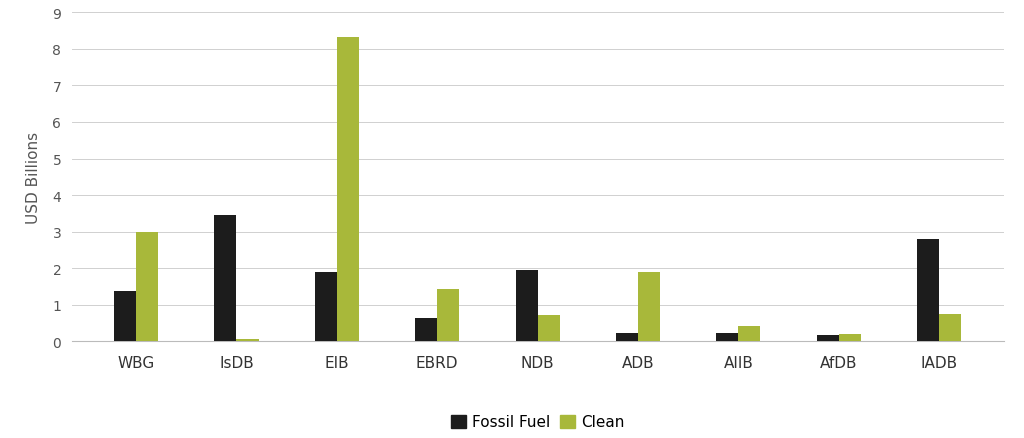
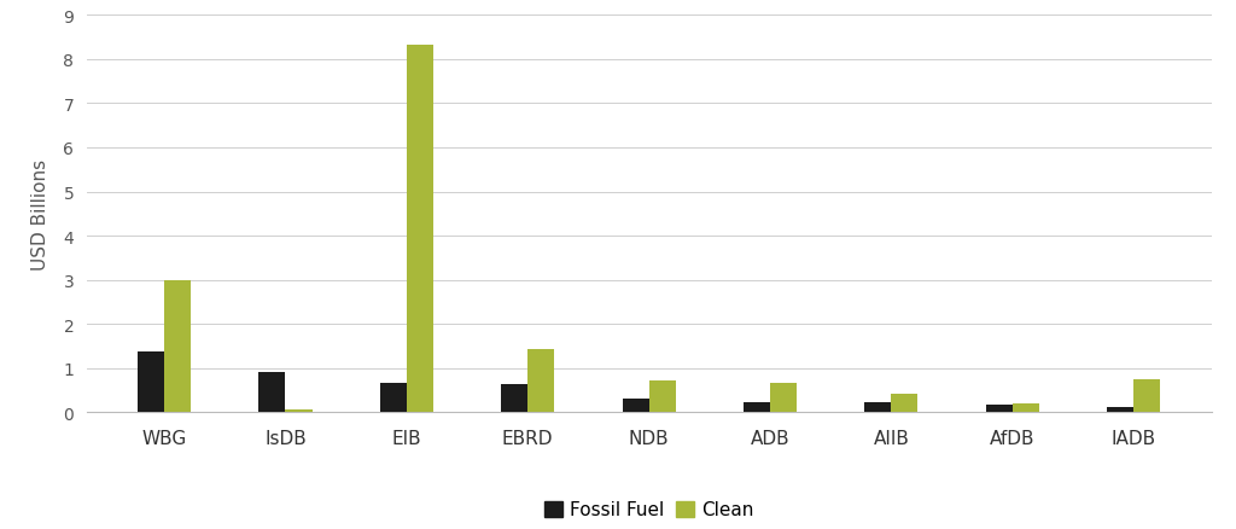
Fossil Fuel/IsDB: 3.45 -> 0.92
Fossil Fuel/EIB: 1.90 -> 0.67
Fossil Fuel/NDB: 1.95 -> 0.30
Clean/ADB: 1.90 -> 0.68
Fossil Fuel/IADB: 2.80 -> 0.12
